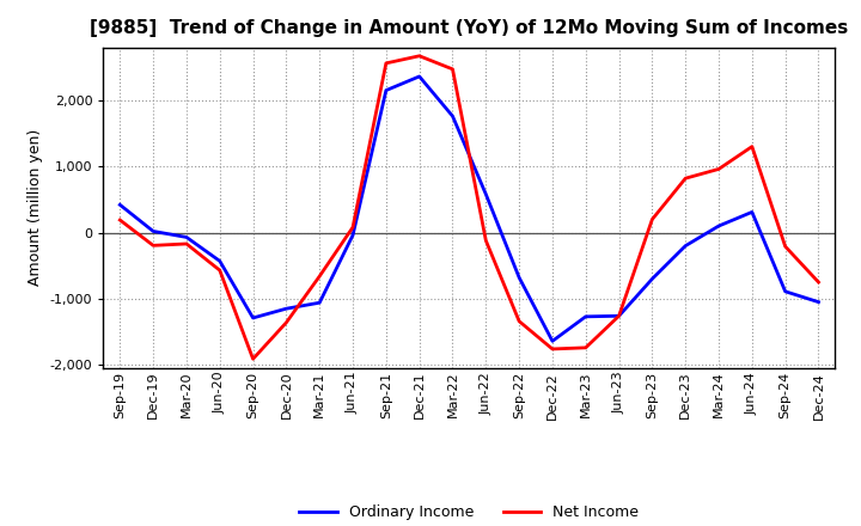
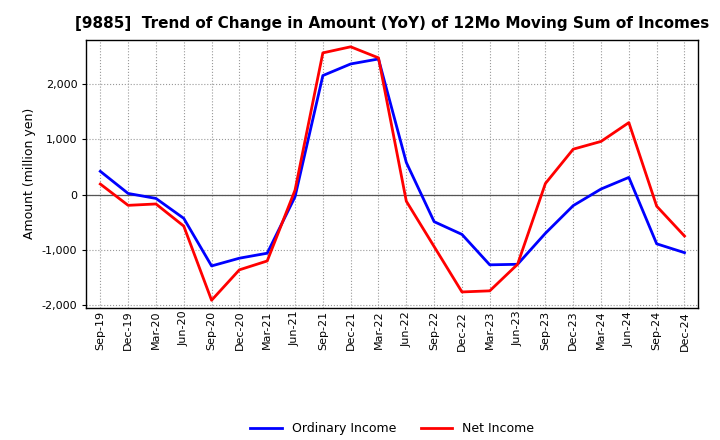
Net Income/Mar-21: -660 -> -1,200
Ordinary Income/Mar-22: 1,760 -> 2,450
Ordinary Income/Sep-22: -680 -> -490
Net Income/Sep-22: -1,340 -> -940
Ordinary Income/Dec-22: -1,640 -> -720
